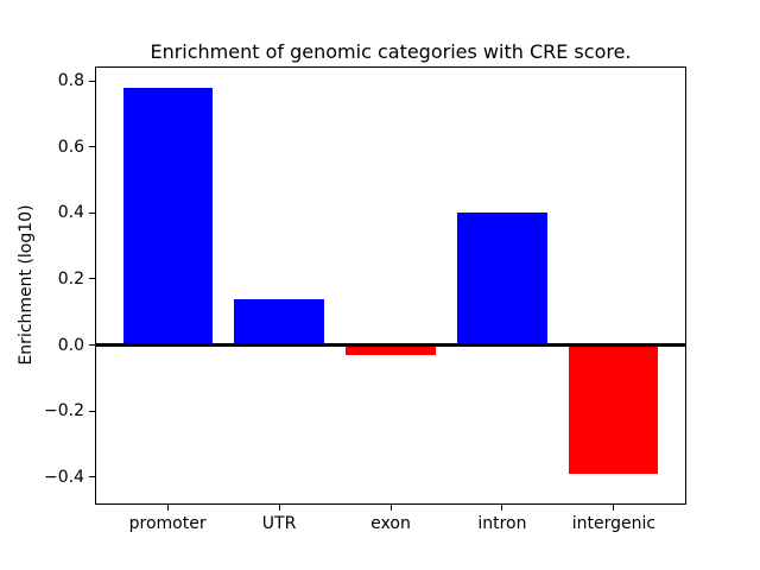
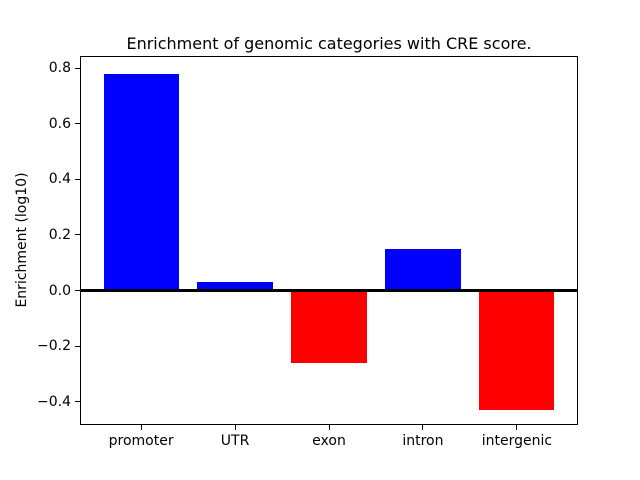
UTR: 0.14 -> 0.03
exon: -0.03 -> -0.26
intron: 0.40 -> 0.15
intergenic: -0.39 -> -0.43
